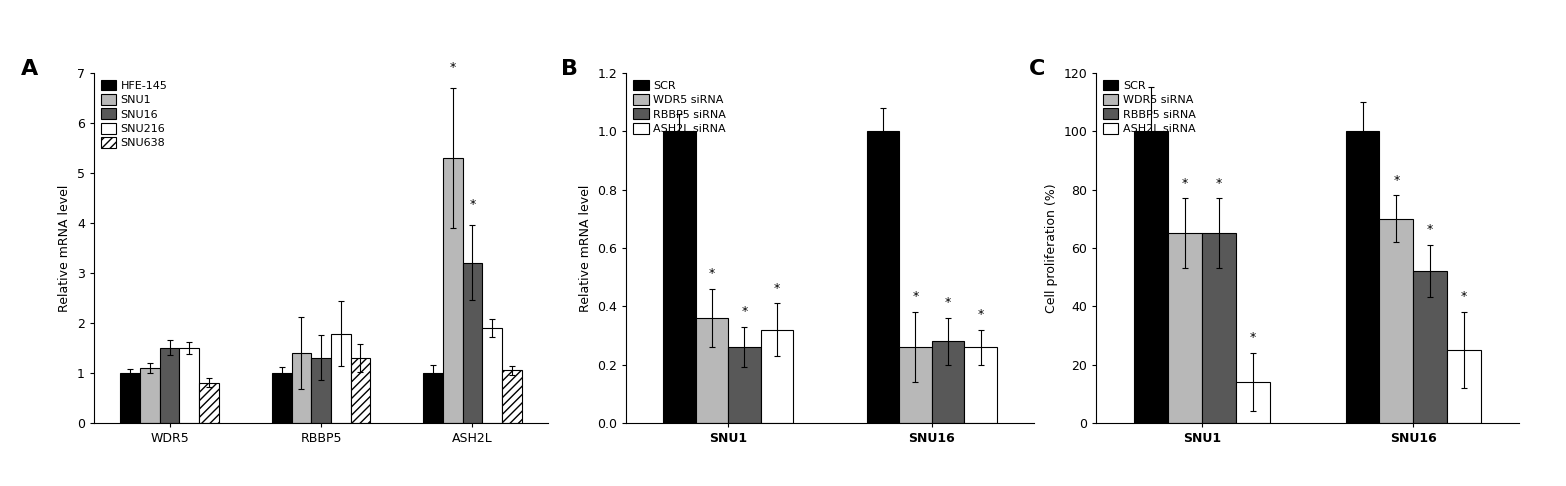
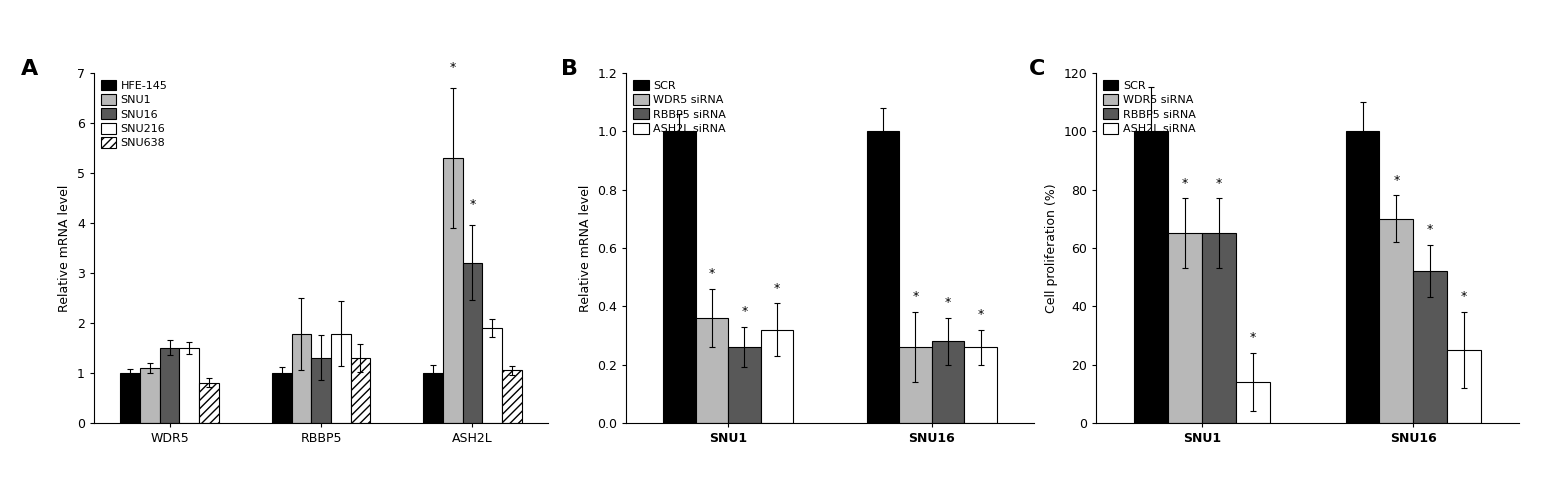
SNU1/RBBP5: 1.40 -> 1.78
